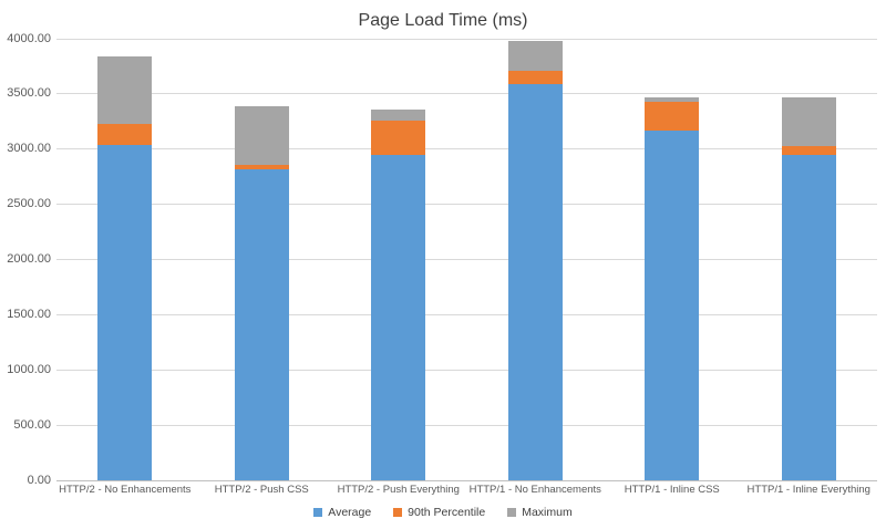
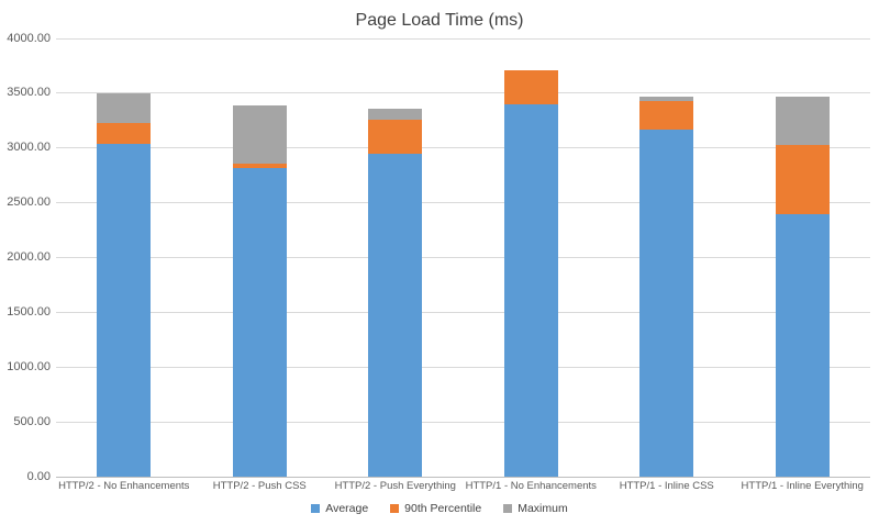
Maximum/HTTP/2 - No Enhancements: 3800 -> 3500
Average/HTTP/1 - No Enhancements: 3600 -> 3400
Maximum/HTTP/1 - No Enhancements: 4000 -> 3300
Average/HTTP/1 - Inline Everything: 3000 -> 2400
